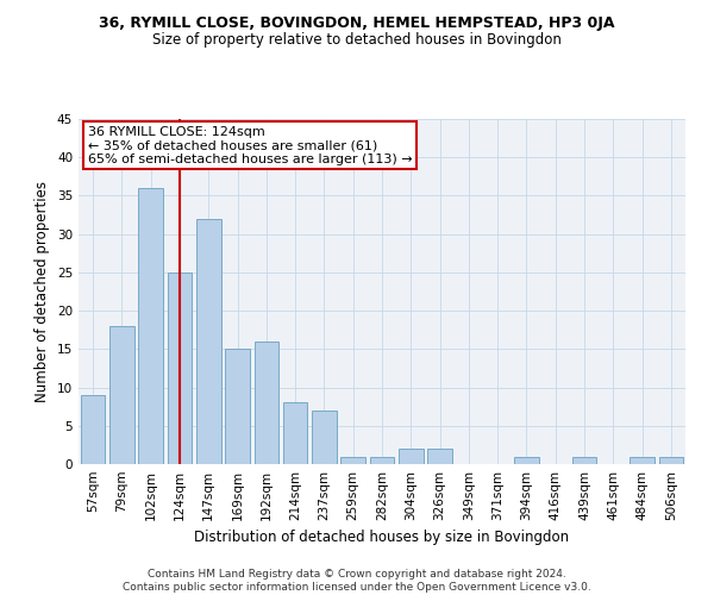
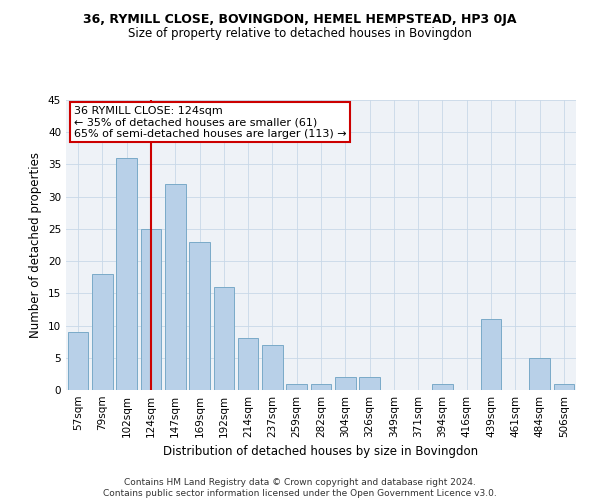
169sqm: 15 -> 23
439sqm: 1 -> 11
484sqm: 1 -> 5
